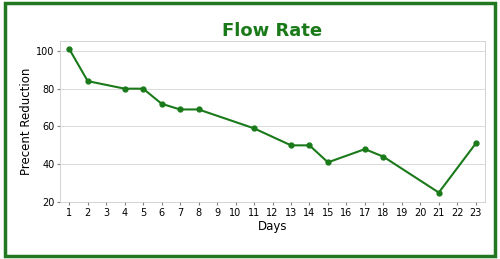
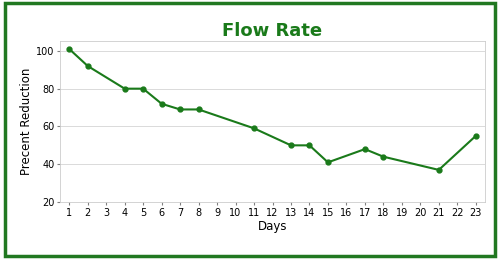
2: 84 -> 92
21: 25 -> 37
23: 51 -> 55
